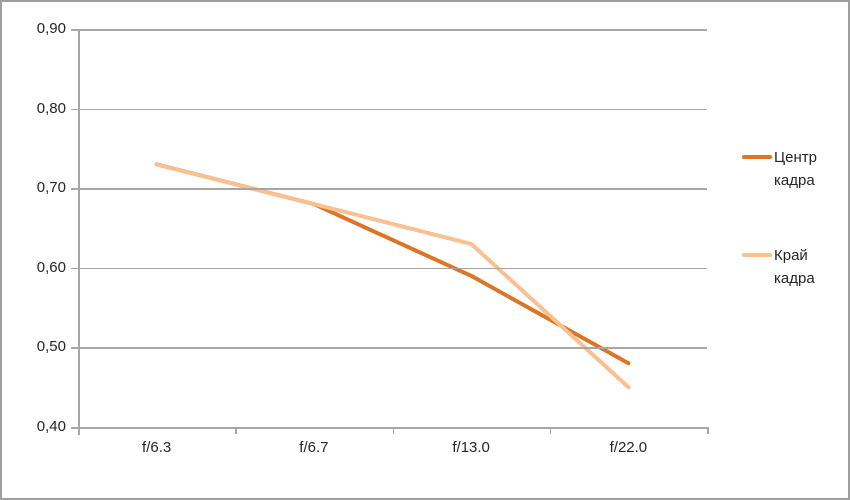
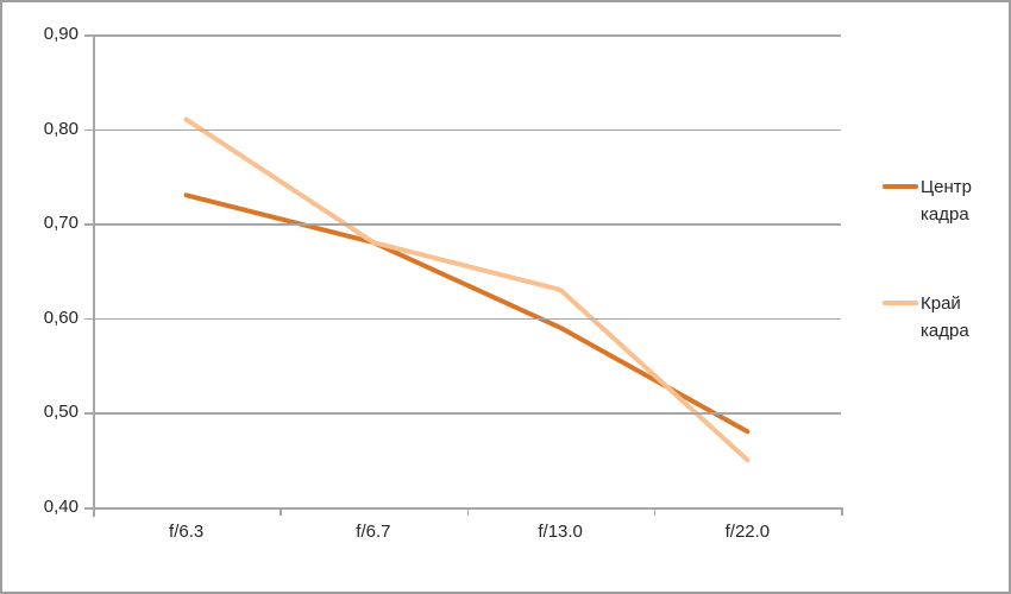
Край кадра/f/6.3: 0,73 -> 0,81
